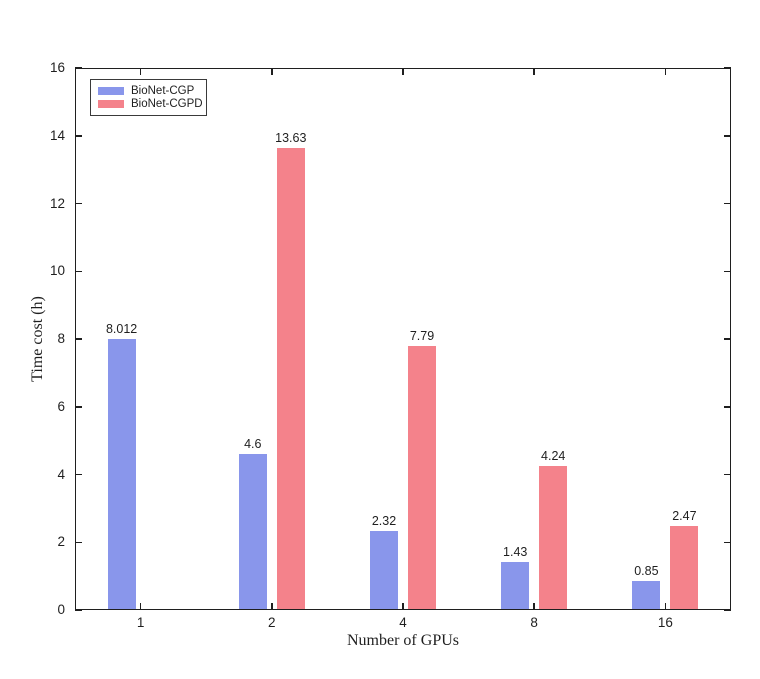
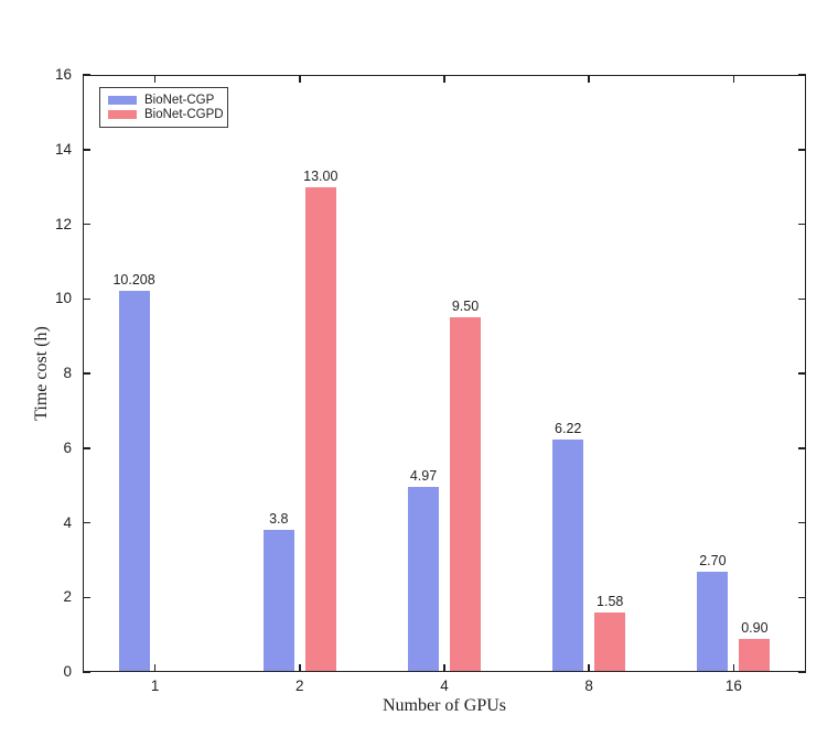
BioNet-CGP/1: 8.012 -> 10.208
BioNet-CGP/2: 4.6 -> 3.8
BioNet-CGPD/2: 13.63 -> 13.00
BioNet-CGP/4: 2.32 -> 4.97
BioNet-CGPD/4: 7.79 -> 9.50
BioNet-CGP/8: 1.43 -> 6.22
BioNet-CGPD/8: 4.24 -> 1.58
BioNet-CGP/16: 0.85 -> 2.70
BioNet-CGPD/16: 2.47 -> 0.90
